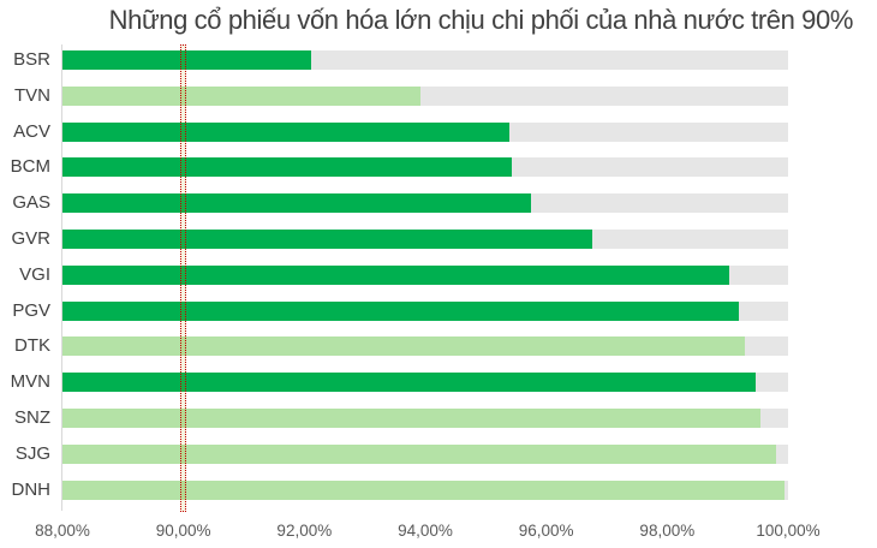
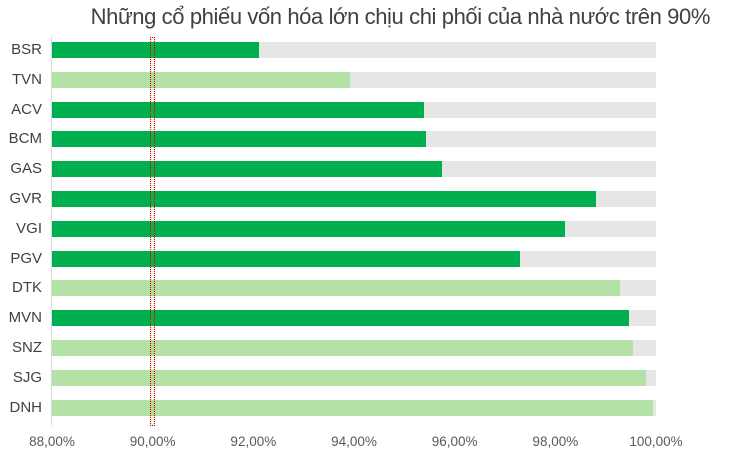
GVR: 96,8% -> 98,8%
VGI: 99,0% -> 98,2%
PGV: 99,2% -> 97,3%
